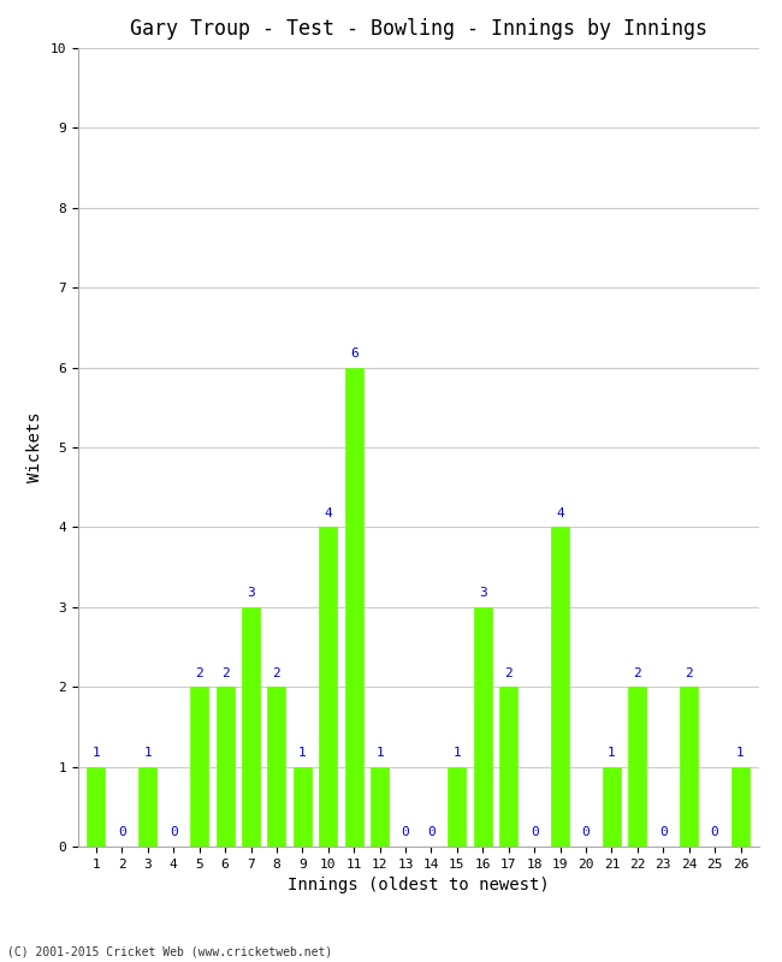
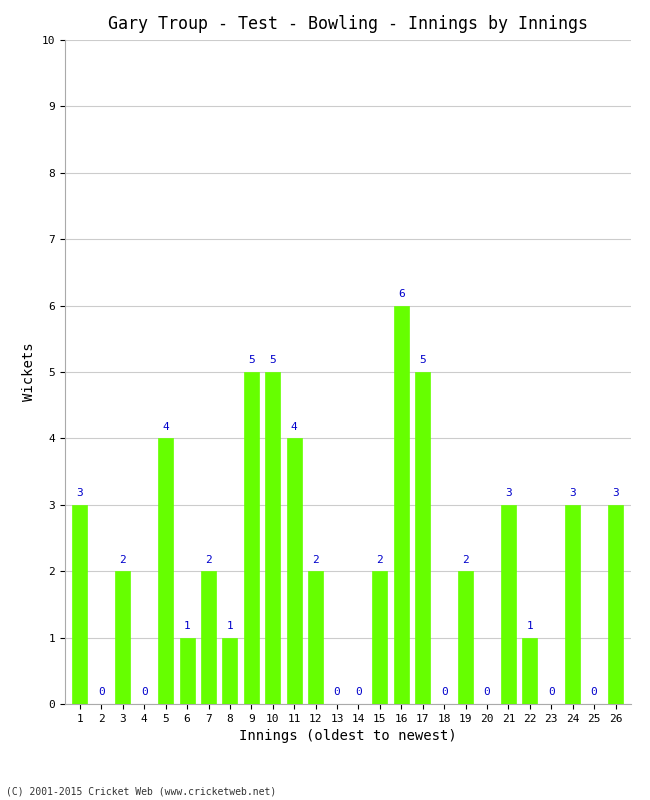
1: 1 -> 3
3: 1 -> 2
5: 2 -> 4
6: 2 -> 1
7: 3 -> 2
8: 2 -> 1
9: 1 -> 5
10: 4 -> 5
11: 6 -> 4
12: 1 -> 2
15: 1 -> 2
16: 3 -> 6
17: 2 -> 5
19: 4 -> 2
21: 1 -> 3
22: 2 -> 1
24: 2 -> 3
26: 1 -> 3
